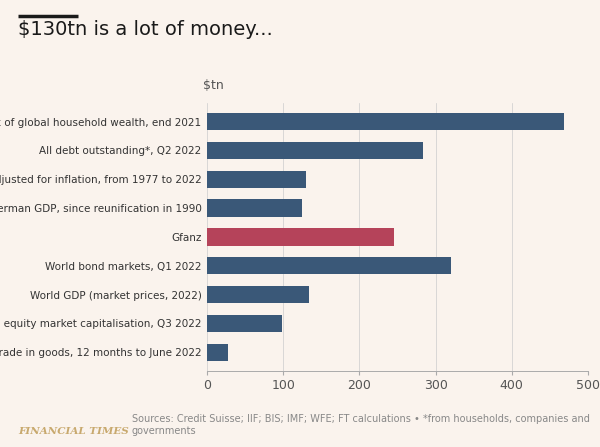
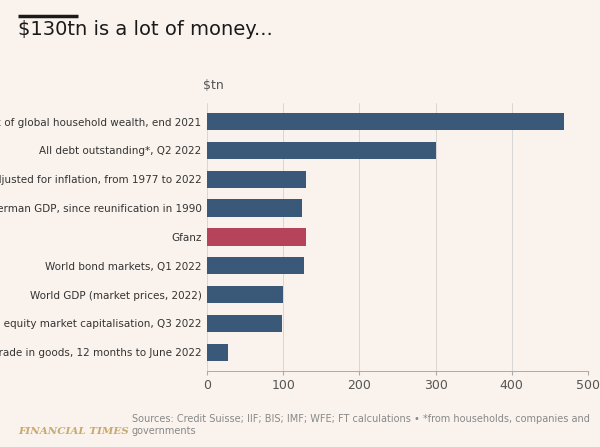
All debt outstanding*, Q2 2022: 284 -> 300
Gfanz: 246 -> 130
World bond markets, Q1 2022: 320 -> 127
World GDP (market prices, 2022): 134 -> 100
